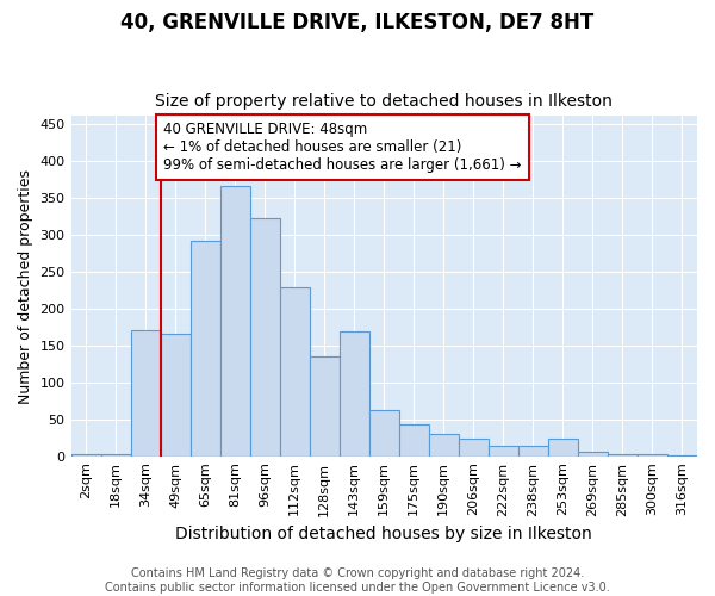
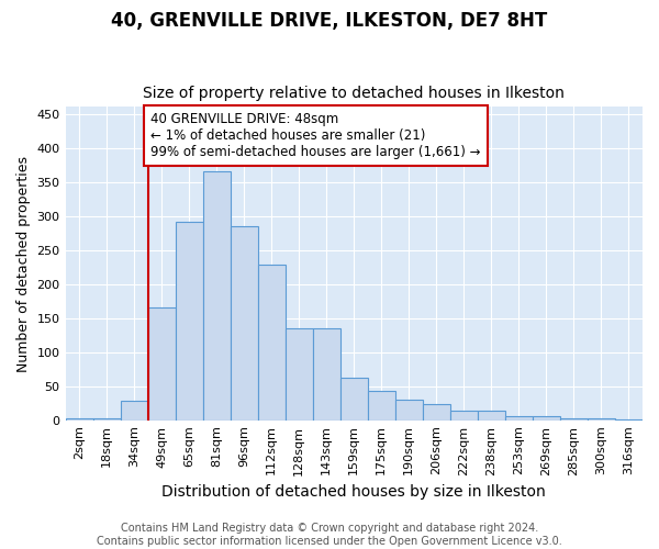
34sqm: 170 -> 28
96sqm: 322 -> 285
143sqm: 168 -> 135
253sqm: 24 -> 6
